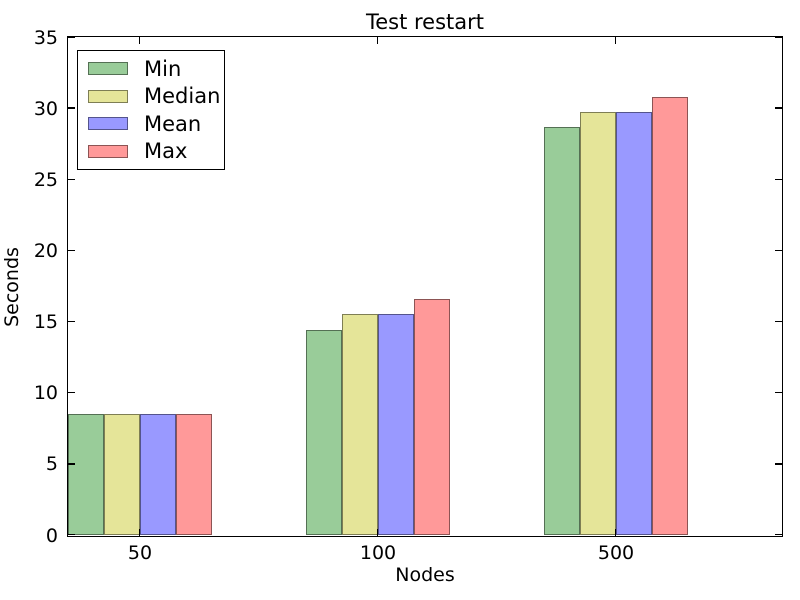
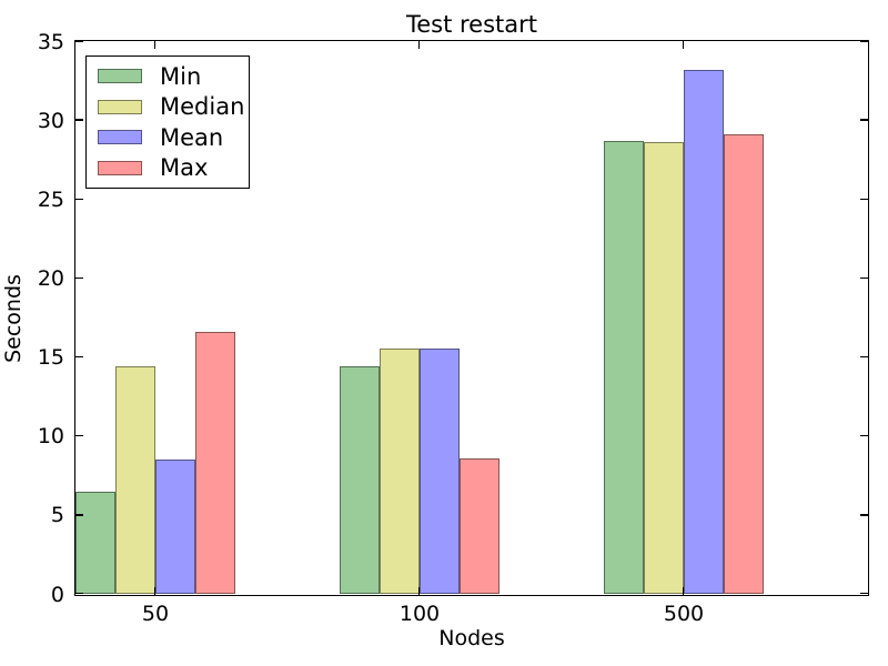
Min/50: 8.5 -> 6.5
Median/50: 8.5 -> 14.4
Max/50: 8.5 -> 16.6
Max/100: 16.6 -> 8.6
Median/500: 29.7 -> 28.6
Mean/500: 29.7 -> 33.2
Max/500: 30.8 -> 29.1
